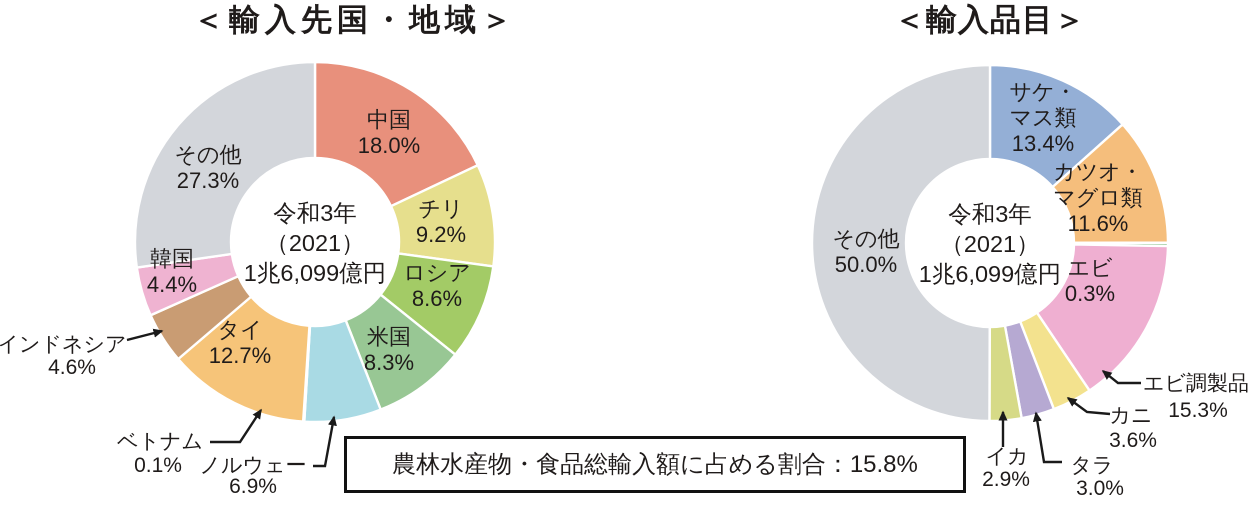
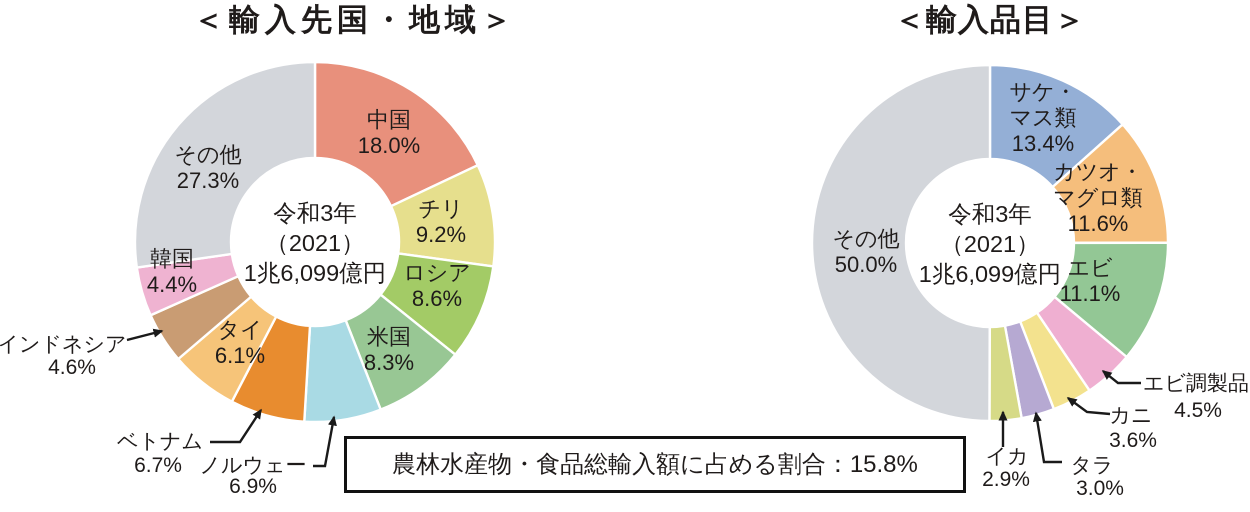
＜輸入先国・地域＞/ベトナム: 0.1% -> 6.7%
＜輸入先国・地域＞/タイ: 12.7% -> 6.1%
＜輸入品目＞/エビ: 0.3% -> 11.1%
＜輸入品目＞/エビ調製品: 15.3% -> 4.5%
